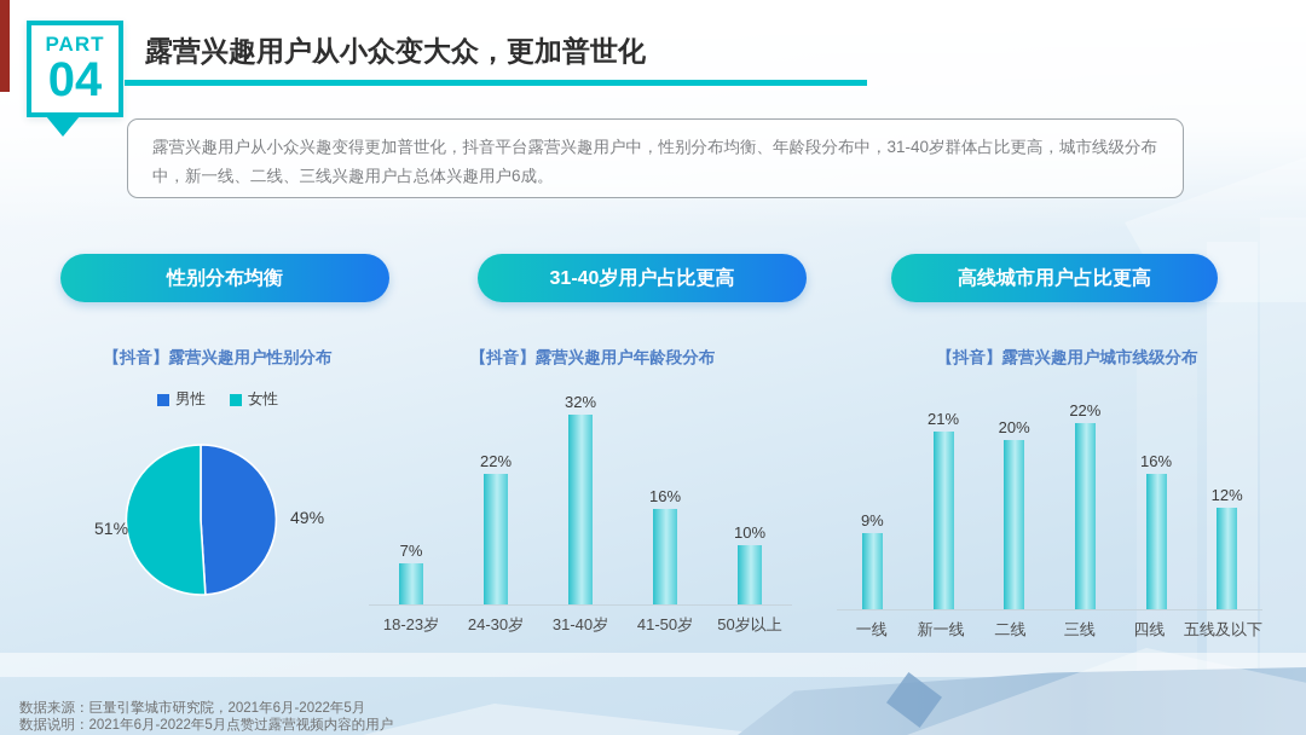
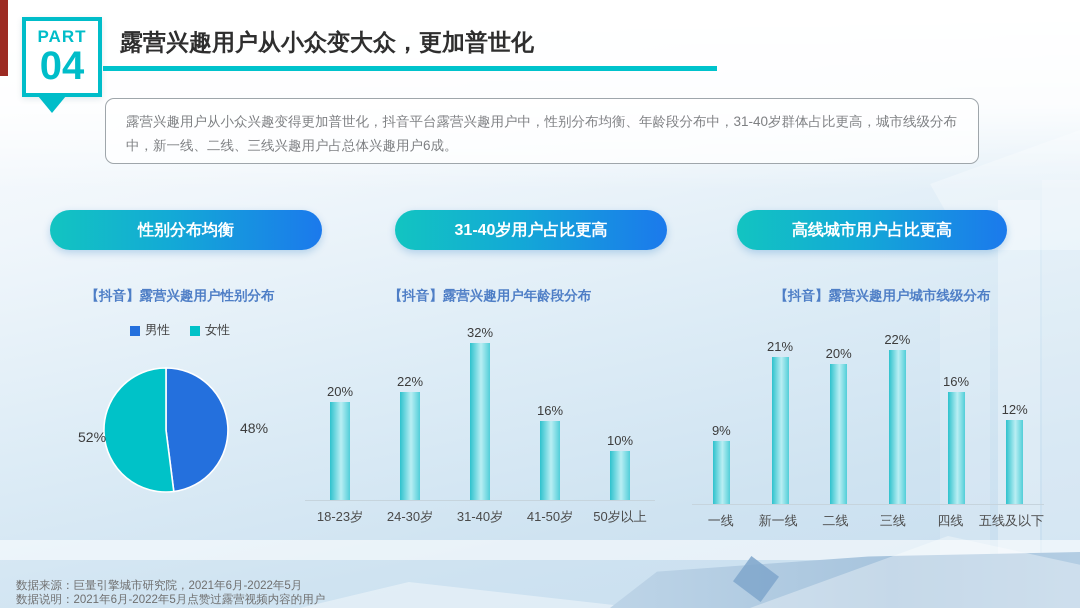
【抖音】露营兴趣用户性别分布/男性: 49% -> 48%
【抖音】露营兴趣用户性别分布/女性: 51% -> 52%
【抖音】露营兴趣用户年龄段分布/18-23岁: 7% -> 20%
